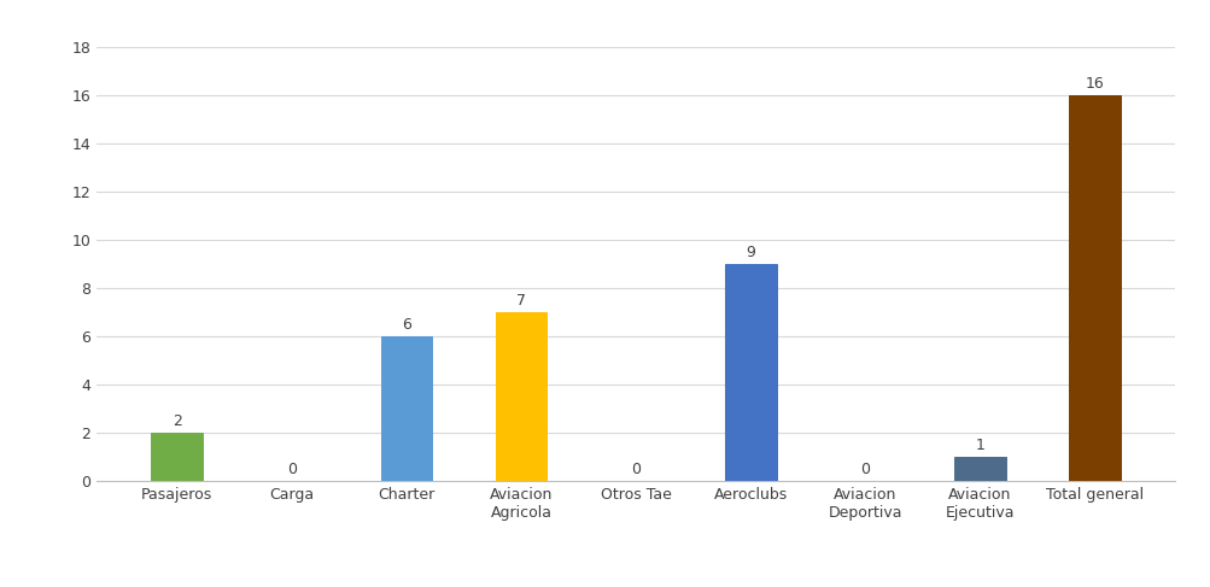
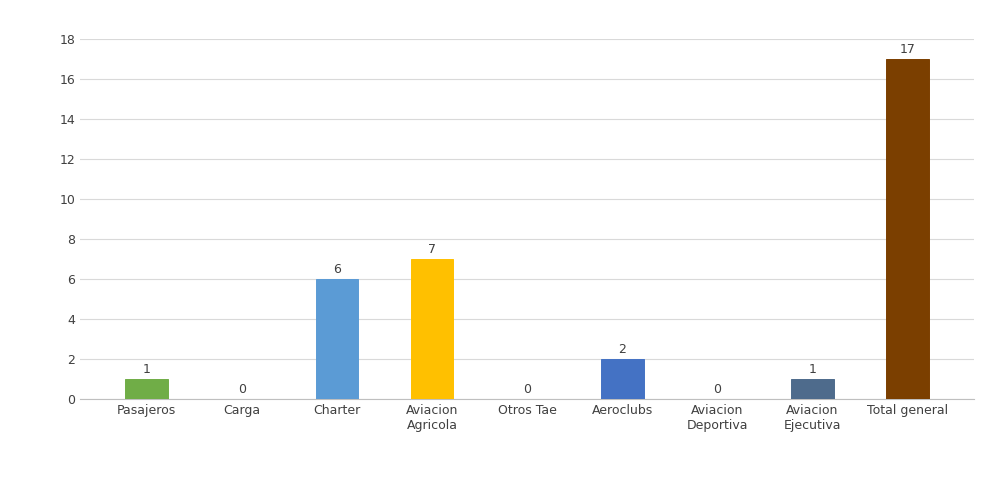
Pasajeros: 2 -> 1
Aeroclubs: 9 -> 2
Total general: 16 -> 17
